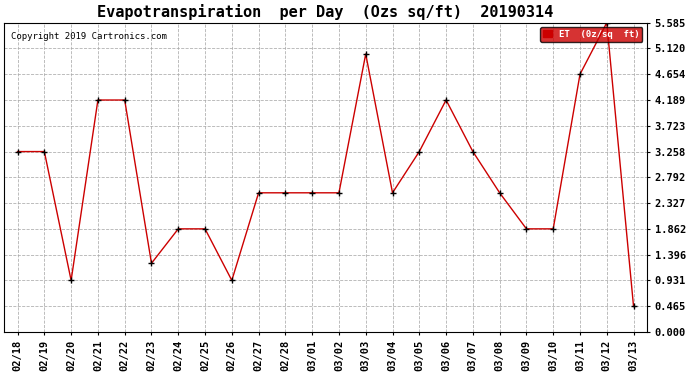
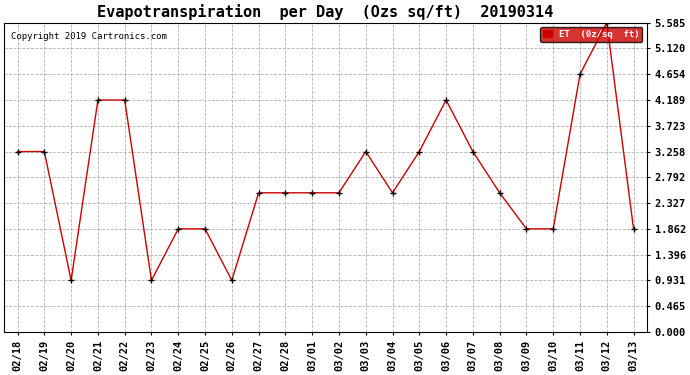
02/23: 1.24 -> 0.93
03/03: 5.02 -> 3.26
03/13: 0.46 -> 1.86
